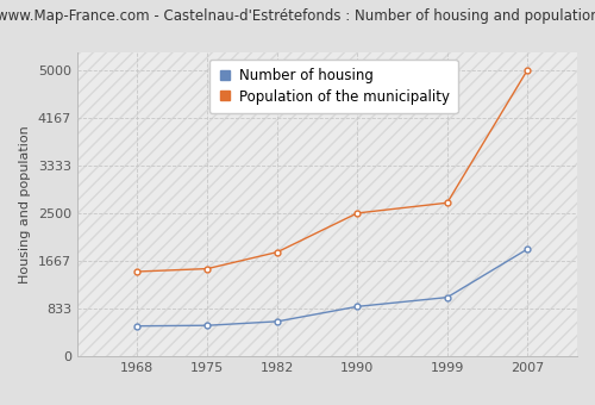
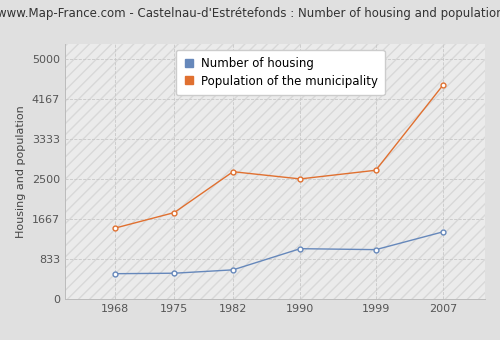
Population of the municipality/1975: 1530 -> 1800
Population of the municipality/1982: 1820 -> 2650
Number of housing/1990: 870 -> 1050
Number of housing/2007: 1870 -> 1400
Population of the municipality/2007: 4990 -> 4450
